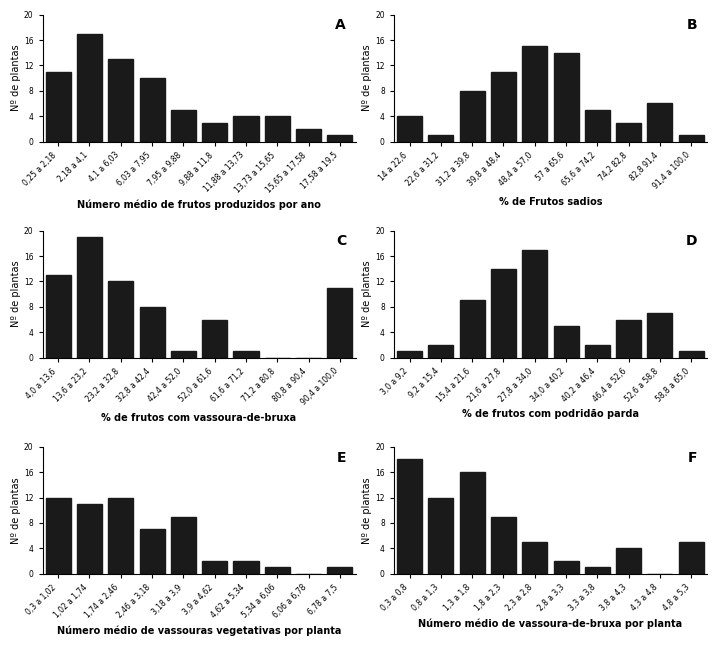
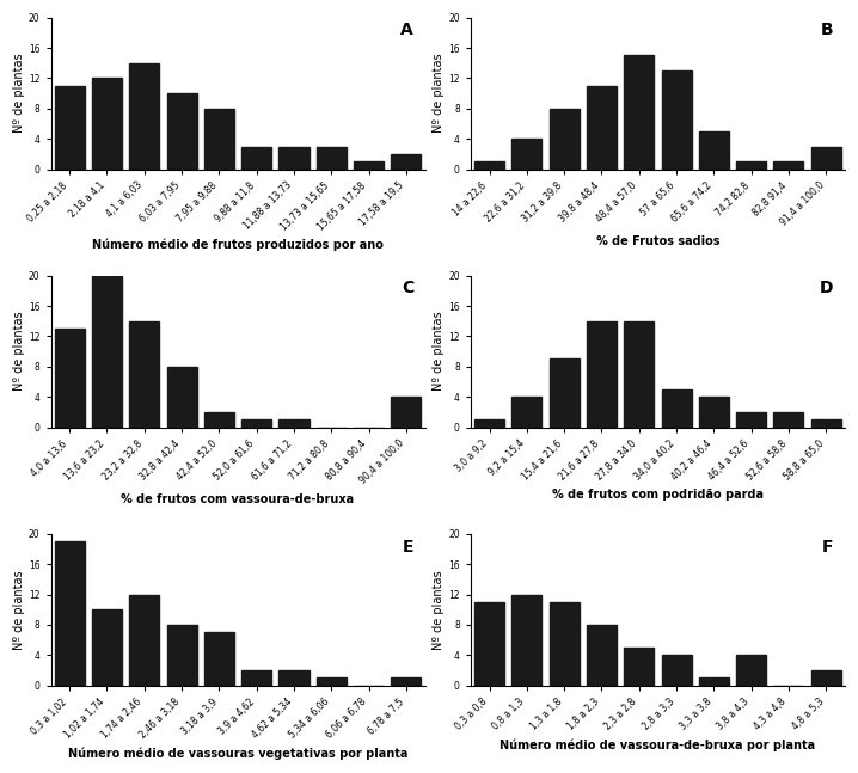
2,18 a 4,1: 17 -> 12
4,1 a 6,03: 13 -> 14
7,95 a 9,88: 5 -> 8
11,88 a 13,73: 4 -> 3
13,73 a 15,65: 4 -> 3
15,65 a 17,58: 2 -> 1
17,58 a 19,5: 1 -> 2
14 a 22,6: 4 -> 1
22,6 a 31,2: 1 -> 4
57 a 65,6: 14 -> 13
74,2 82,8: 3 -> 1
82,8 91,4: 6 -> 1
91,4 a 100,0: 1 -> 3
13,6 a 23,2: 19 -> 20
23,2 a 32,8: 12 -> 14
42,4 a 52,0: 1 -> 2
52,0 a 61,6: 6 -> 1
90,4 a 100,0: 11 -> 4
9,2 a 15,4: 2 -> 4
27,8 a 34,0: 17 -> 14
40,2 a 46,4: 2 -> 4
46,4 a 52,6: 6 -> 2
52,6 a 58,8: 7 -> 2
0,3 a 1,02: 12 -> 19
1,02 a 1,74: 11 -> 10
2,46 a 3,18: 7 -> 8
3,18 a 3,9: 9 -> 7
0,3 a 0,8: 18 -> 11
1,3 a 1,8: 16 -> 11
1,8 a 2,3: 9 -> 8
2,8 a 3,3: 2 -> 4
4,8 a 5,3: 5 -> 2
